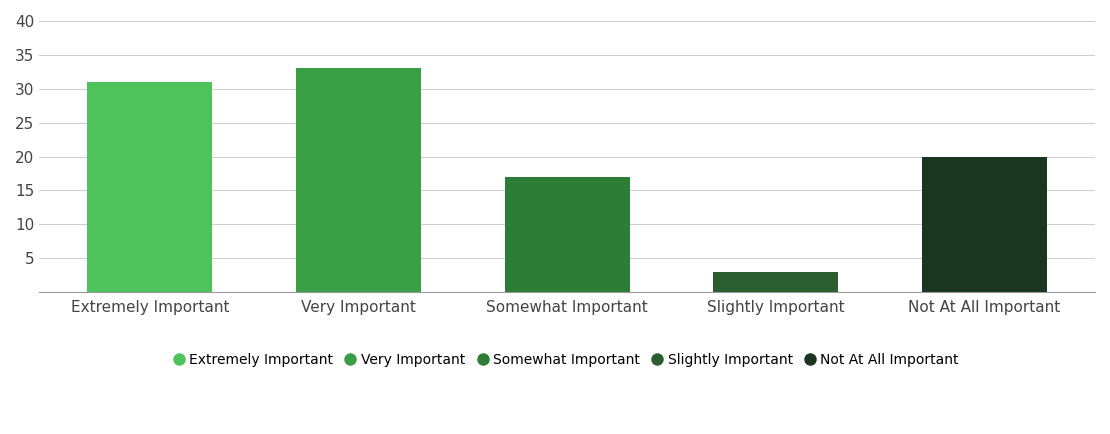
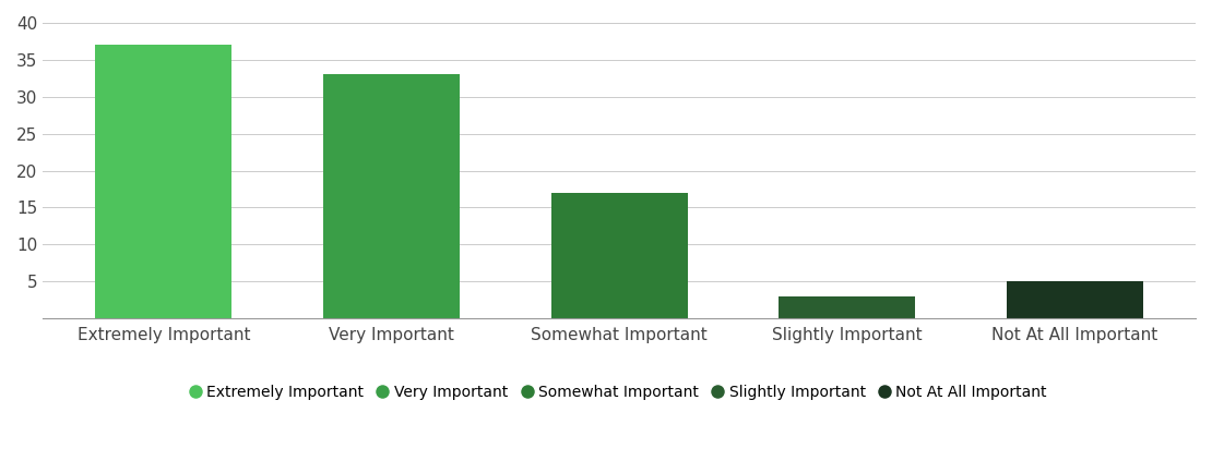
Extremely Important: 31 -> 37
Not At All Important: 20 -> 5
